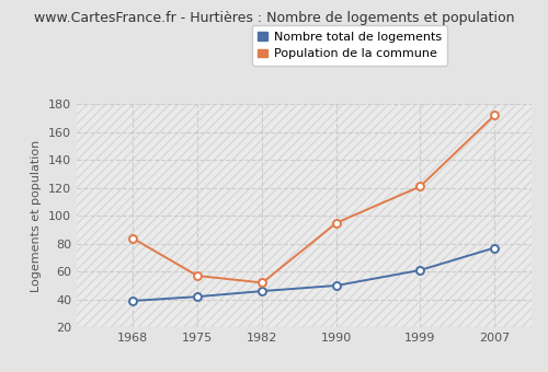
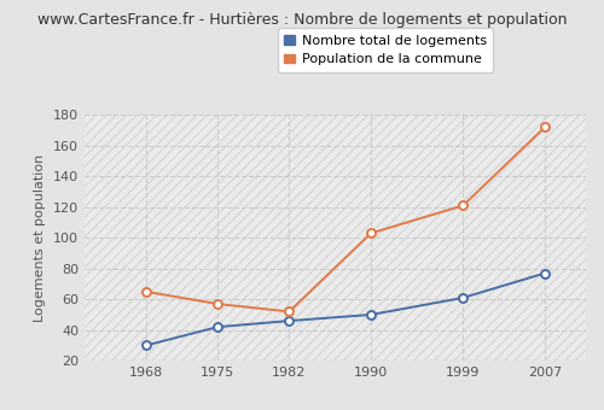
Nombre total de logements/1968: 39 -> 30
Population de la commune/1968: 84 -> 65
Population de la commune/1990: 95 -> 103
